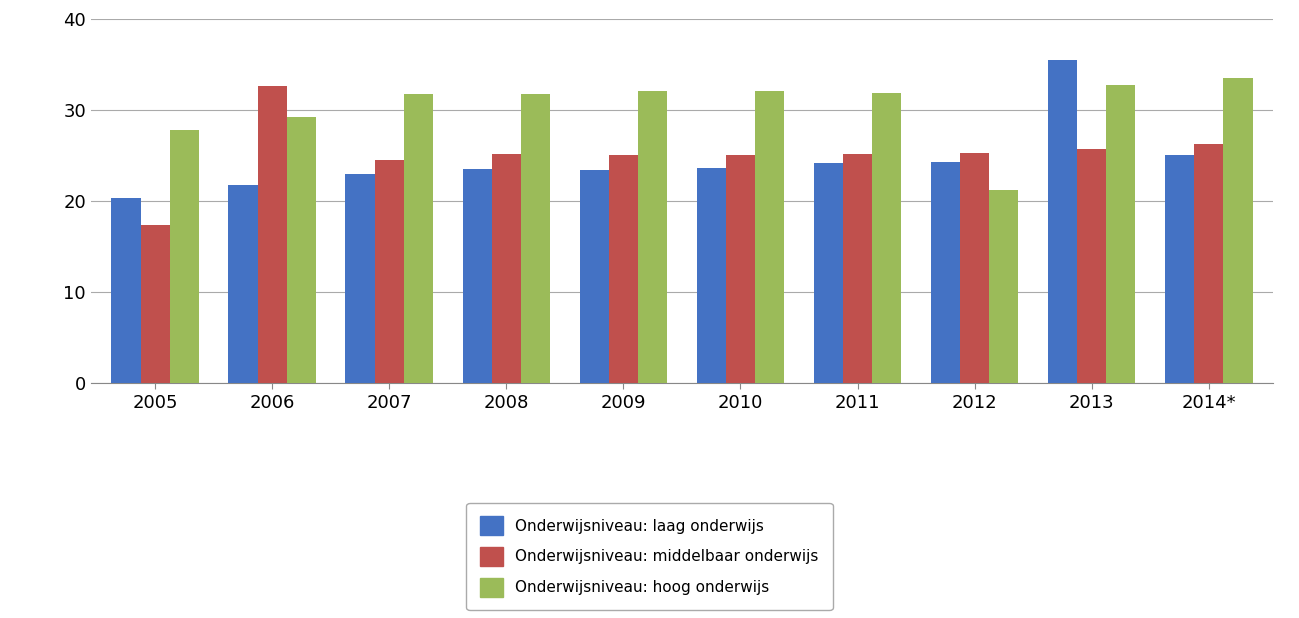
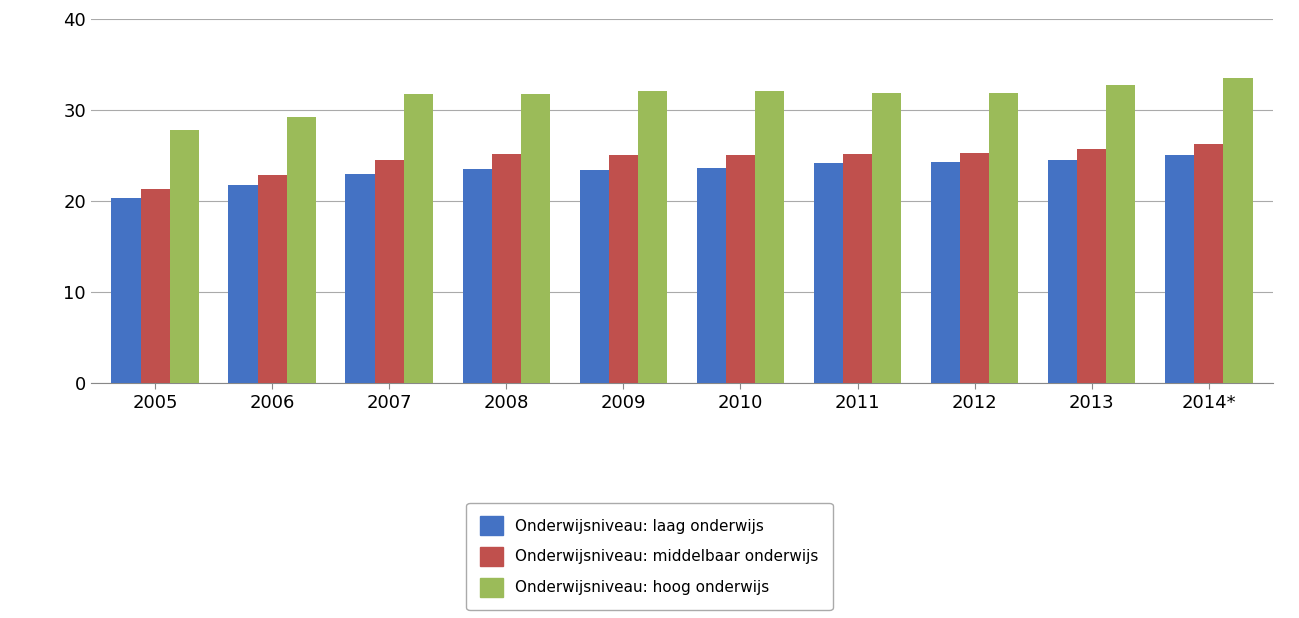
Onderwijsniveau: middelbaar onderwijs/2005: 17.4 -> 21.3
Onderwijsniveau: middelbaar onderwijs/2006: 32.6 -> 22.8
Onderwijsniveau: hoog onderwijs/2012: 21.2 -> 31.8
Onderwijsniveau: laag onderwijs/2013: 35.4 -> 24.5
